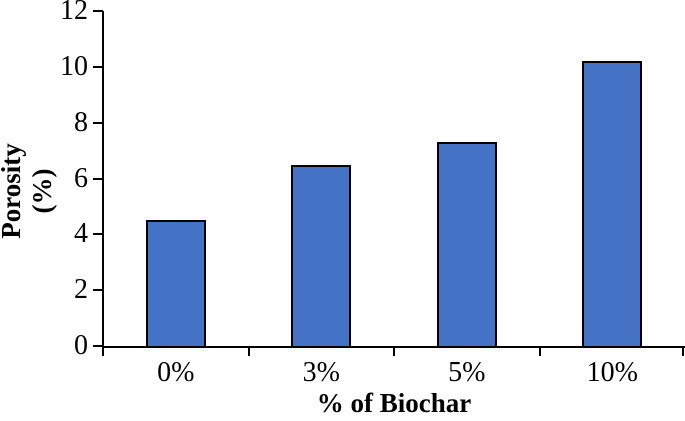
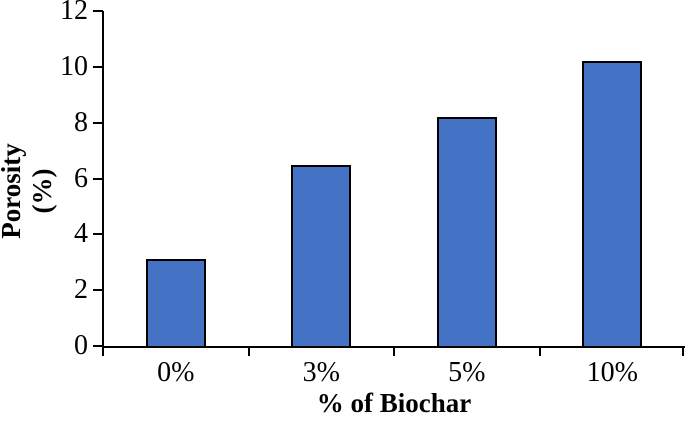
0%: 4.5 -> 3.1
5%: 7.3 -> 8.2
